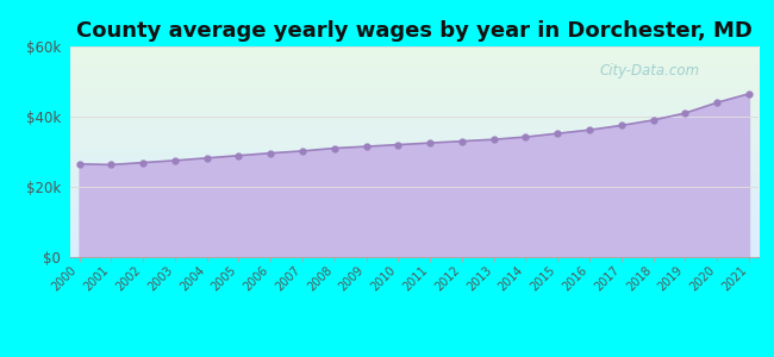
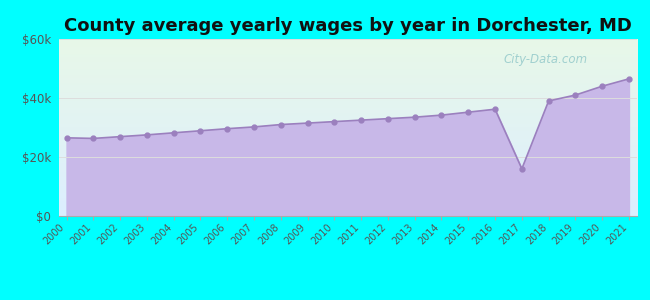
2017: $37.5k -> $16.0k
